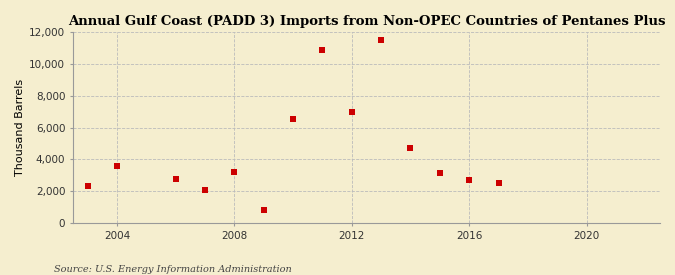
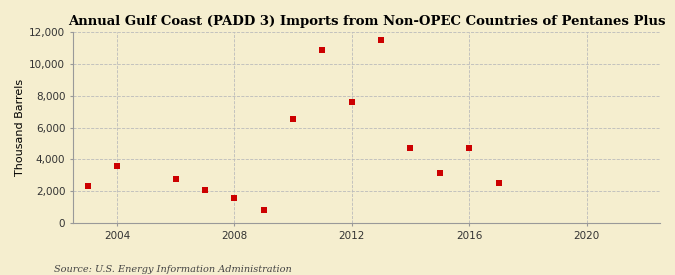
2008: 3,200 -> 1,600
2012: 7,000 -> 7,600
2016: 2,700 -> 4,700
